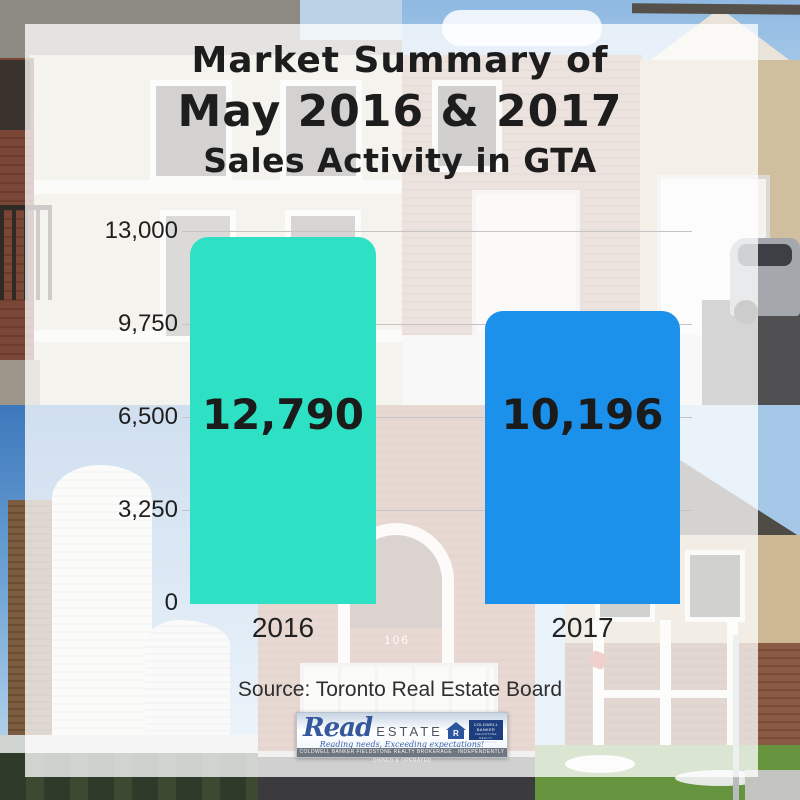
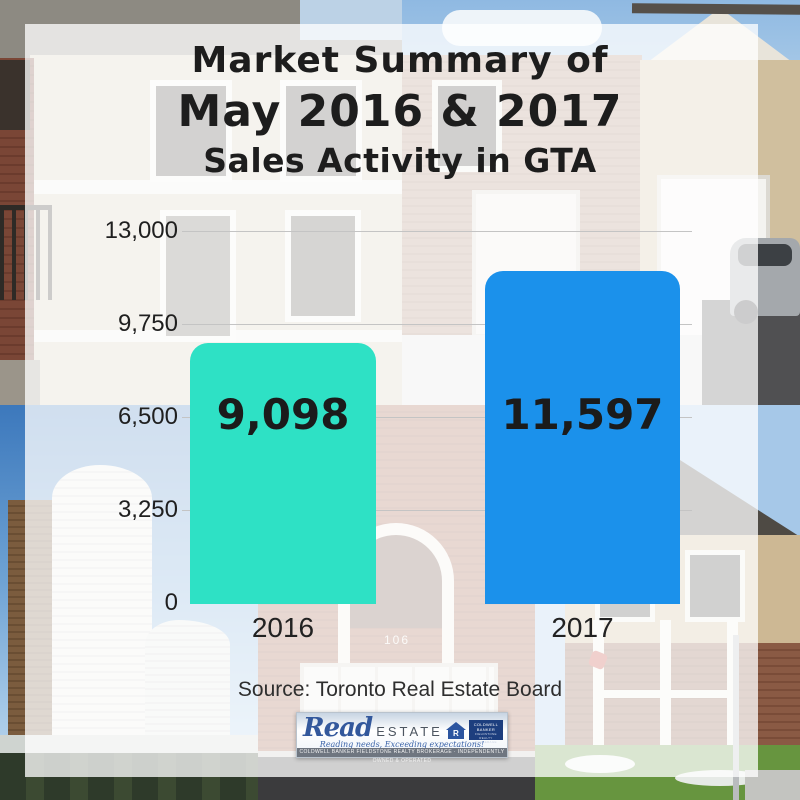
2016: 12,790 -> 9,098
2017: 10,196 -> 11,597
